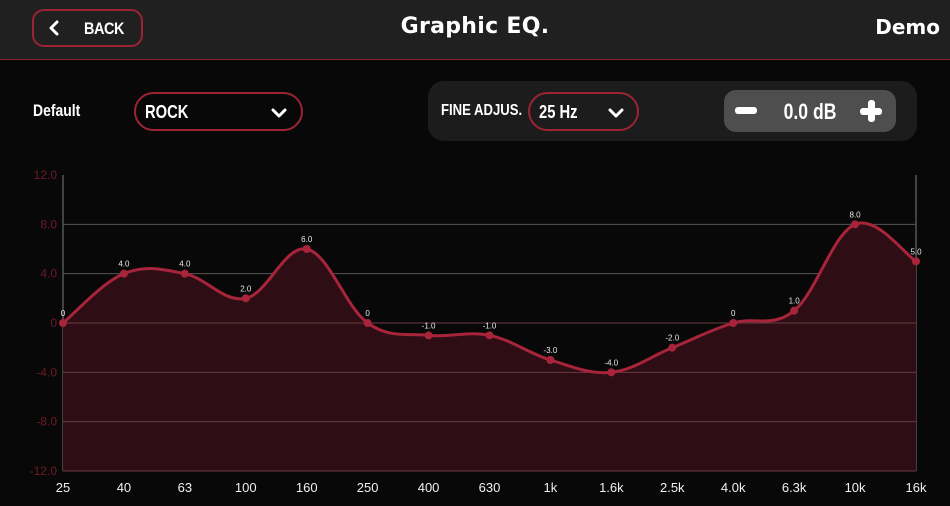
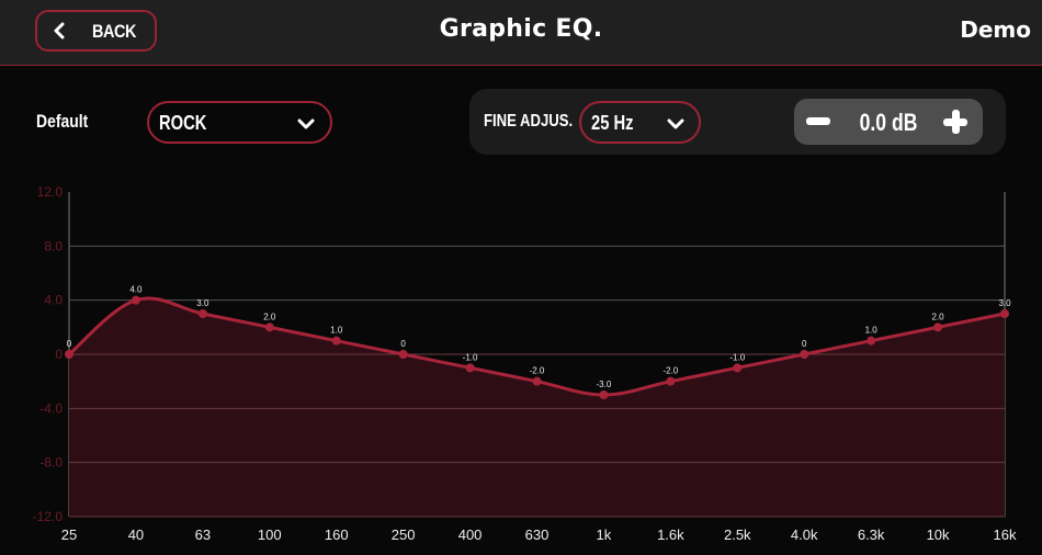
63: 4.0 -> 3.0
160: 6.0 -> 1.0
630: -1.0 -> -2.0
1.6k: -4.0 -> -2.0
2.5k: -2.0 -> -1.0
10k: 8.0 -> 2.0
16k: 5.0 -> 3.0
